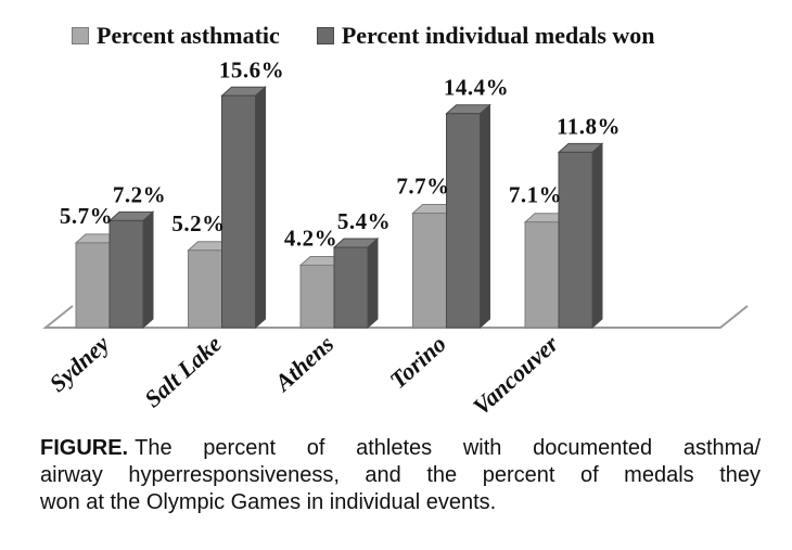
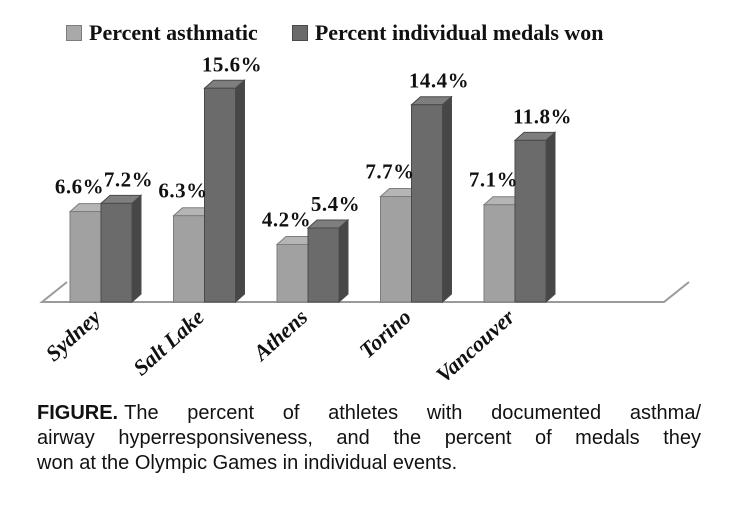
Percent asthmatic/Sydney: 5.7% -> 6.6%
Percent asthmatic/Salt Lake: 5.2% -> 6.3%
